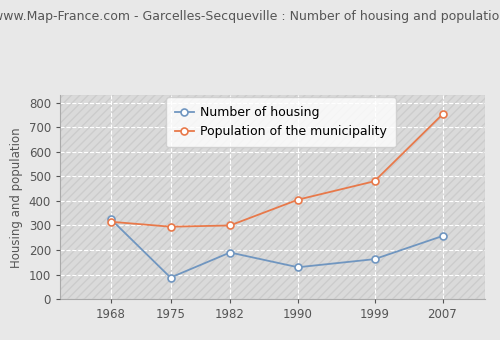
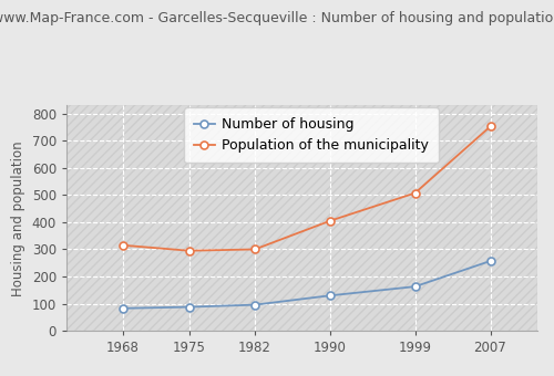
Number of housing/1968: 325 -> 83
Number of housing/1982: 190 -> 96
Population of the municipality/1999: 480 -> 507
